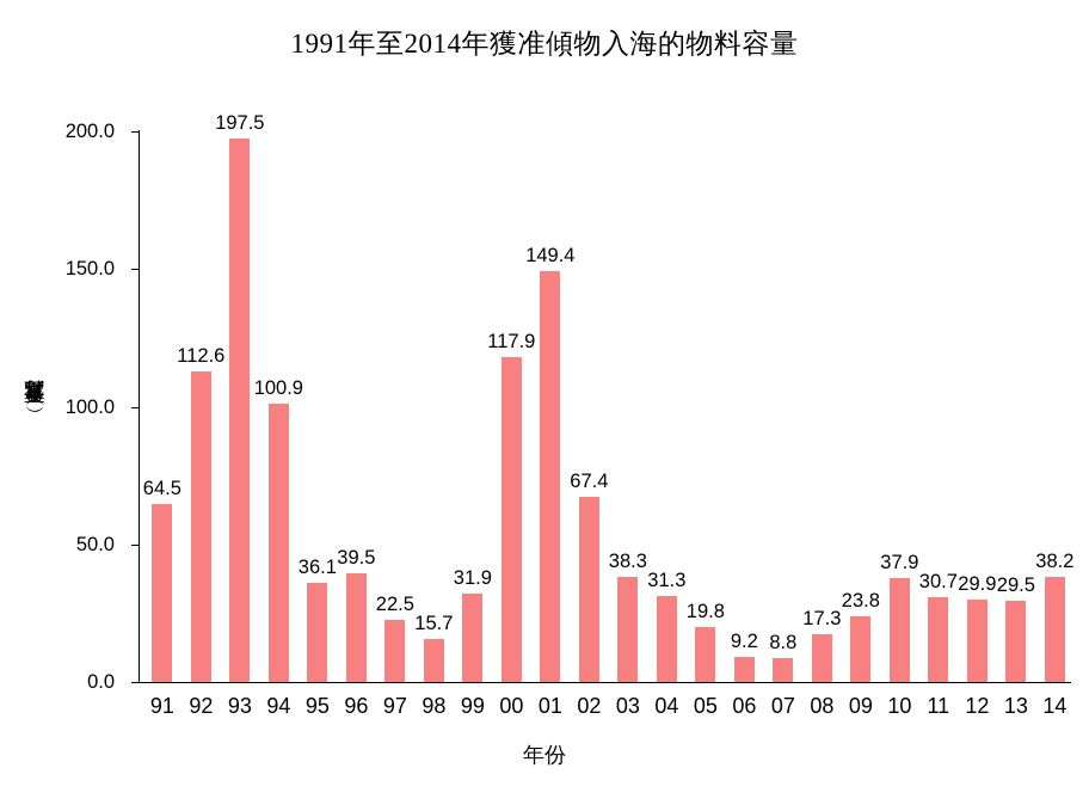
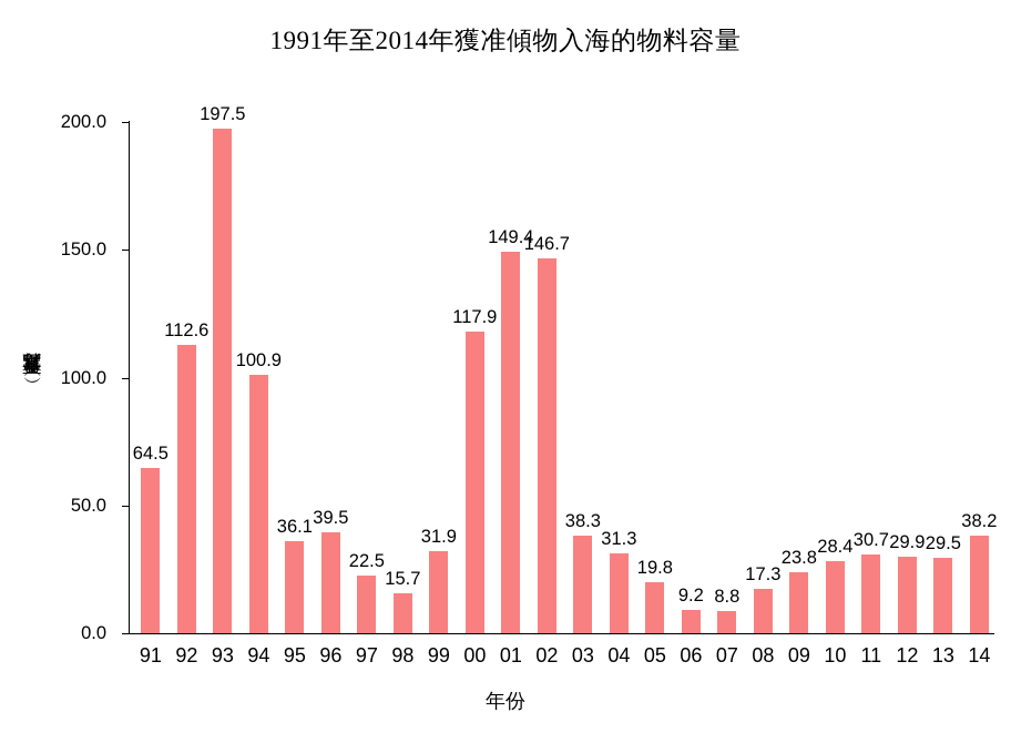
02: 67.4 -> 146.7
10: 37.9 -> 28.4
